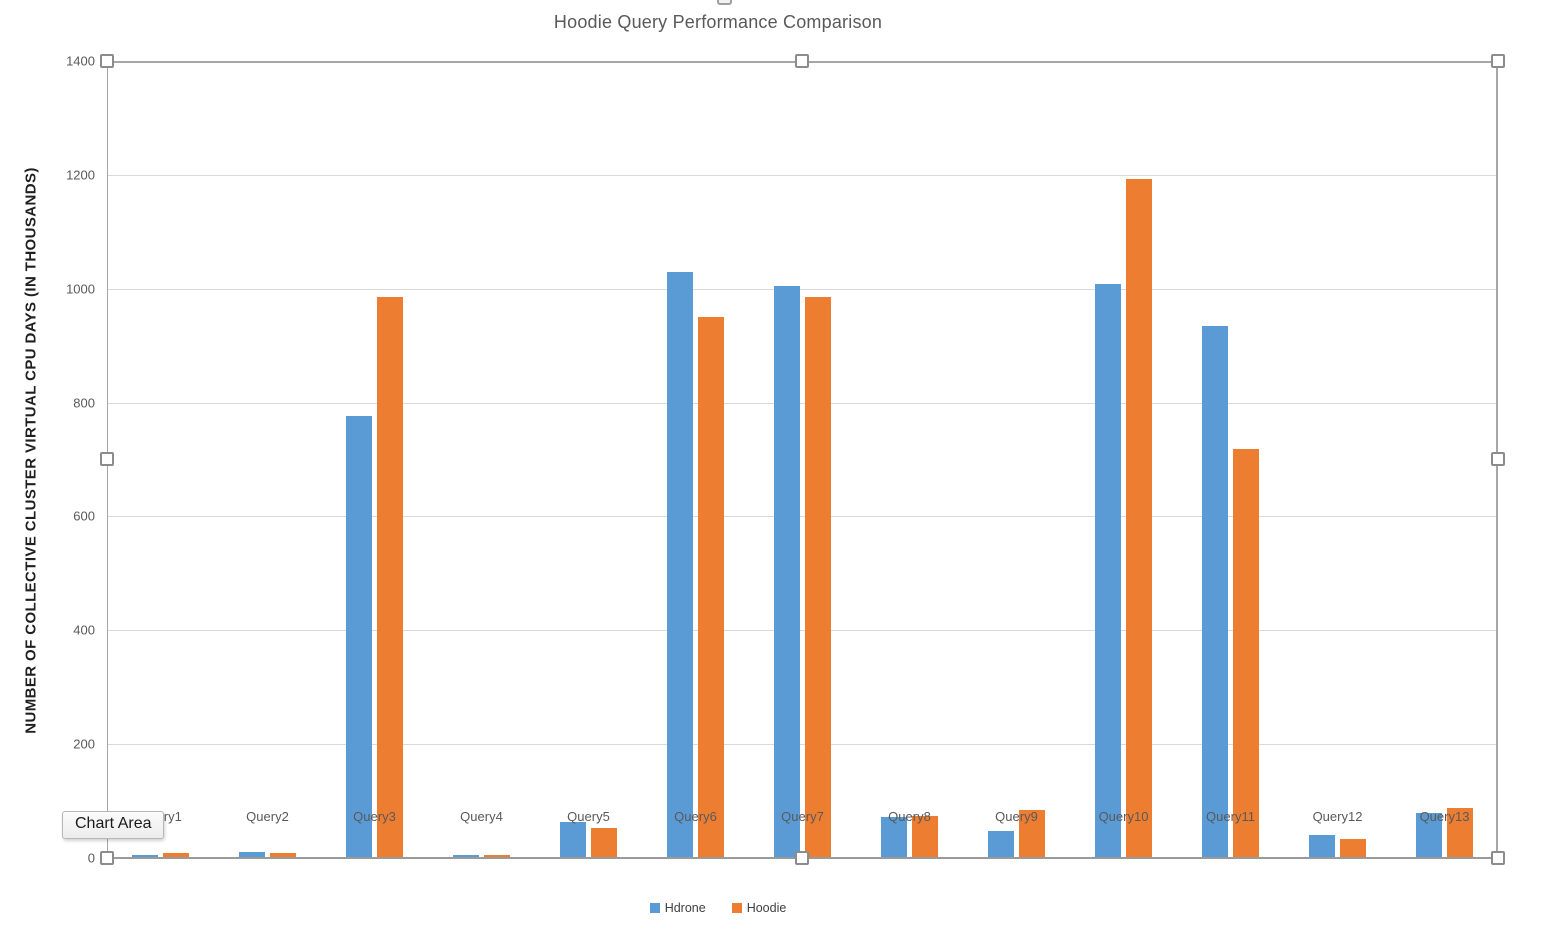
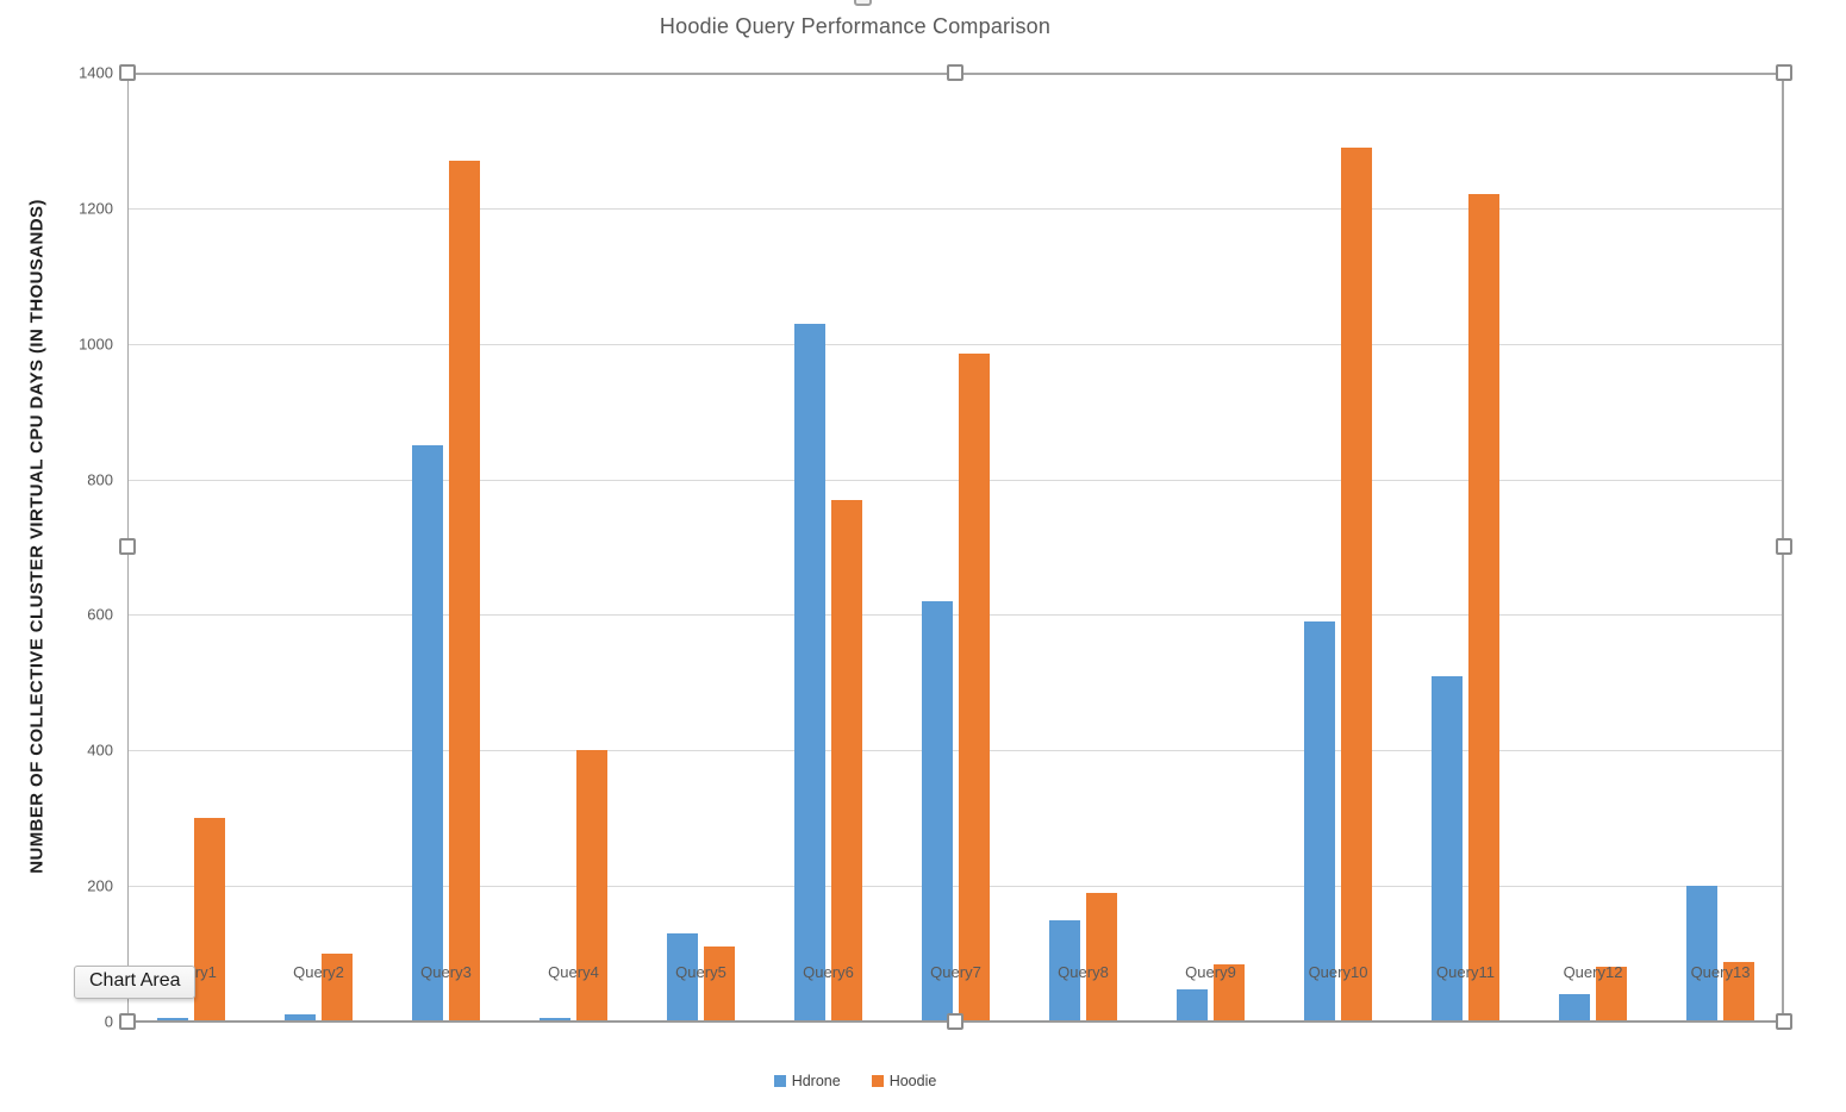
Hoodie/Query1: 10 -> 300
Hoodie/Query2: 10 -> 100
Hdrone/Query3: 780 -> 850
Hoodie/Query3: 980 -> 1270
Hoodie/Query4: 10 -> 400
Hdrone/Query5: 60 -> 130
Hoodie/Query5: 50 -> 110
Hoodie/Query6: 950 -> 770
Hdrone/Query7: 1000 -> 620
Hdrone/Query8: 70 -> 150
Hoodie/Query8: 70 -> 190
Hdrone/Query10: 1010 -> 590
Hoodie/Query10: 1190 -> 1290
Hdrone/Query11: 940 -> 510
Hoodie/Query11: 720 -> 1220
Hoodie/Query12: 30 -> 80
Hdrone/Query13: 80 -> 200
